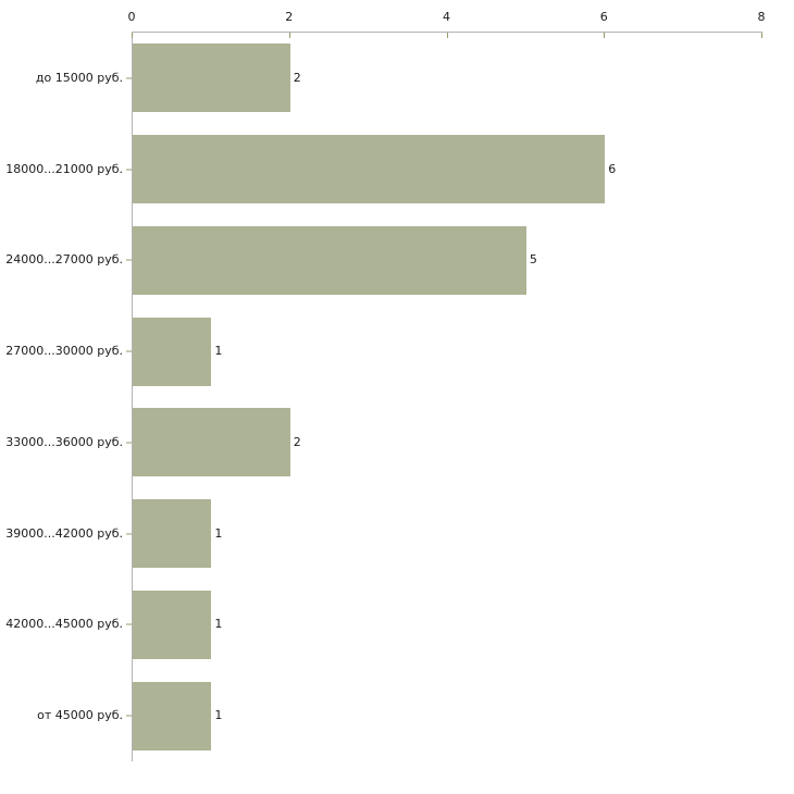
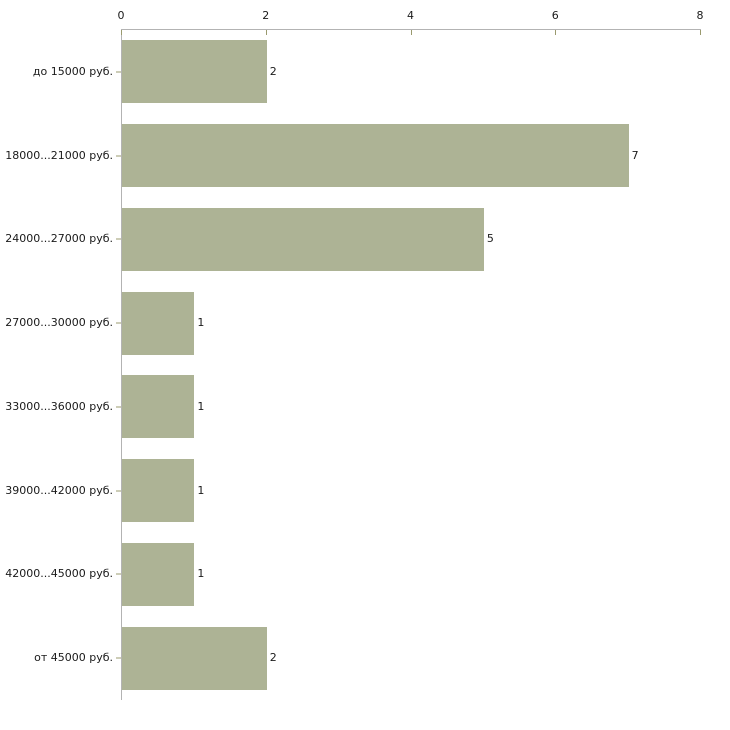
18000...21000 руб.: 6 -> 7
33000...36000 руб.: 2 -> 1
от 45000 руб.: 1 -> 2
